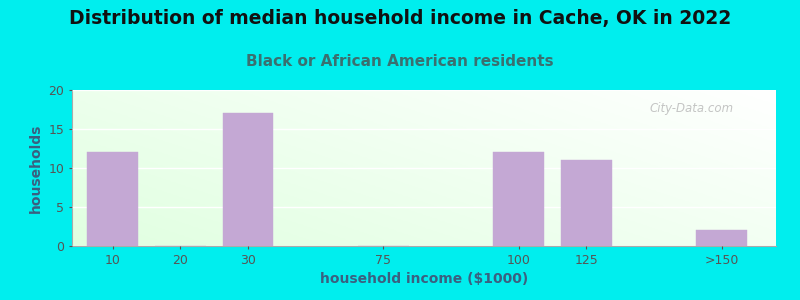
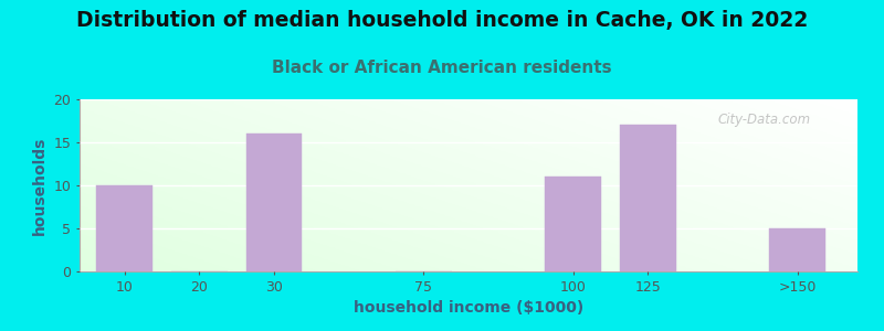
10: 12 -> 10
30: 17 -> 16
100: 12 -> 11
125: 11 -> 17
>150: 2 -> 5
